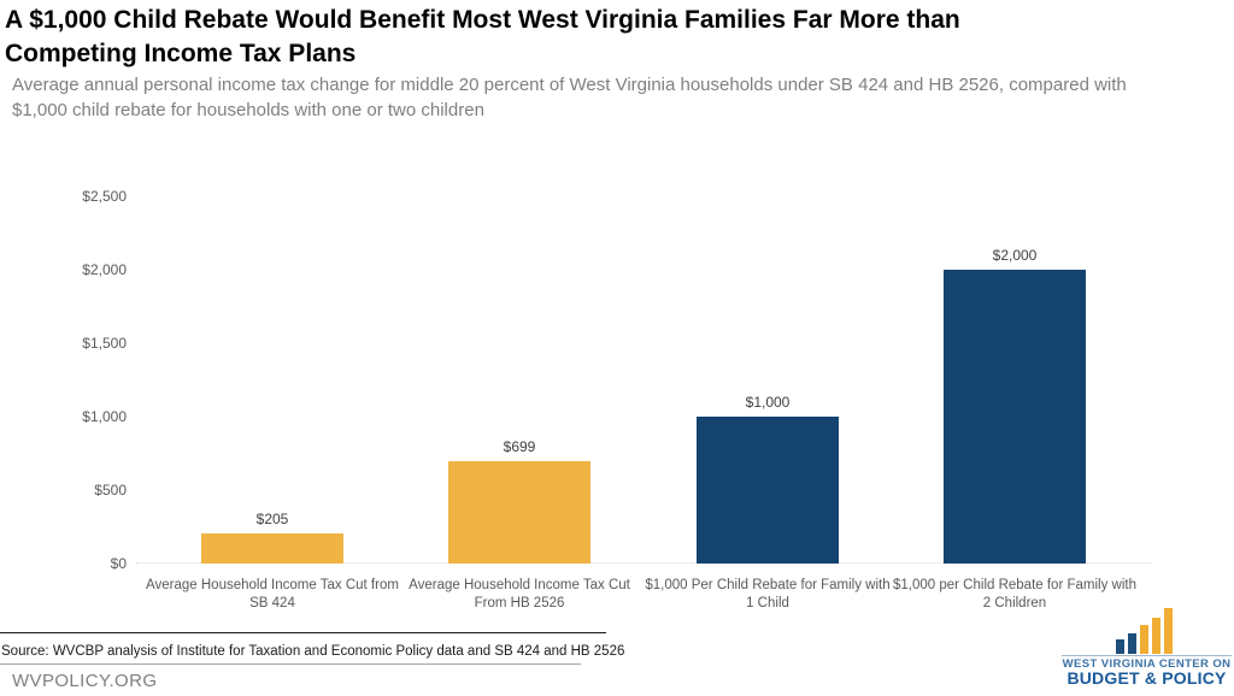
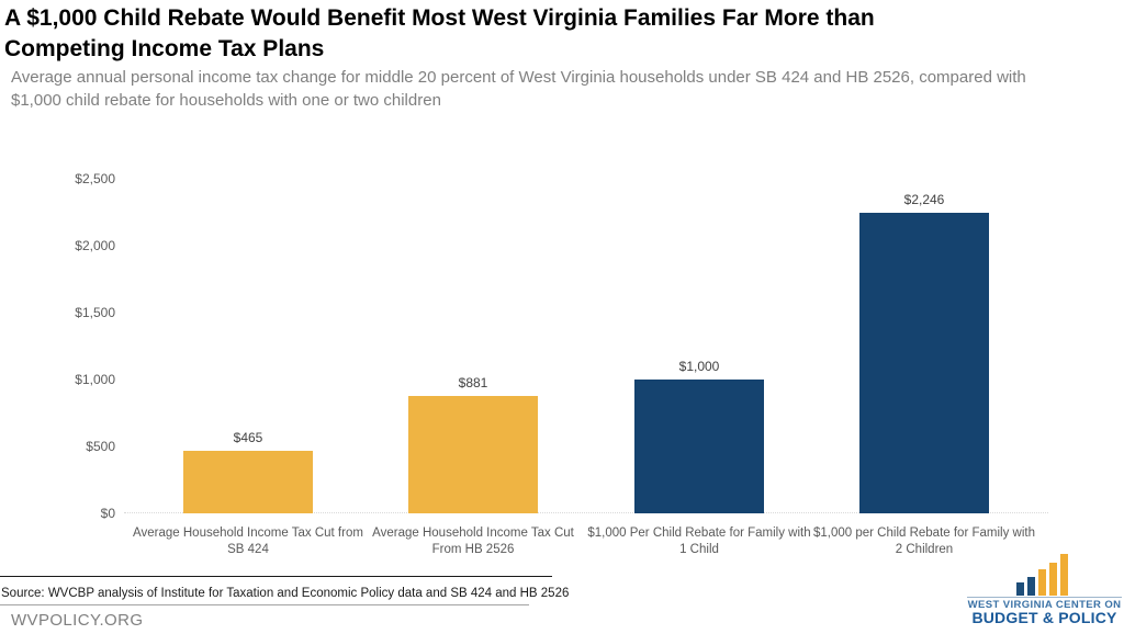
Average Household Income Tax Cut from SB 424: $205 -> $465
Average Household Income Tax Cut From HB 2526: $699 -> $881
$1,000 per Child Rebate for Family with 2 Children: $2,000 -> $2,246
